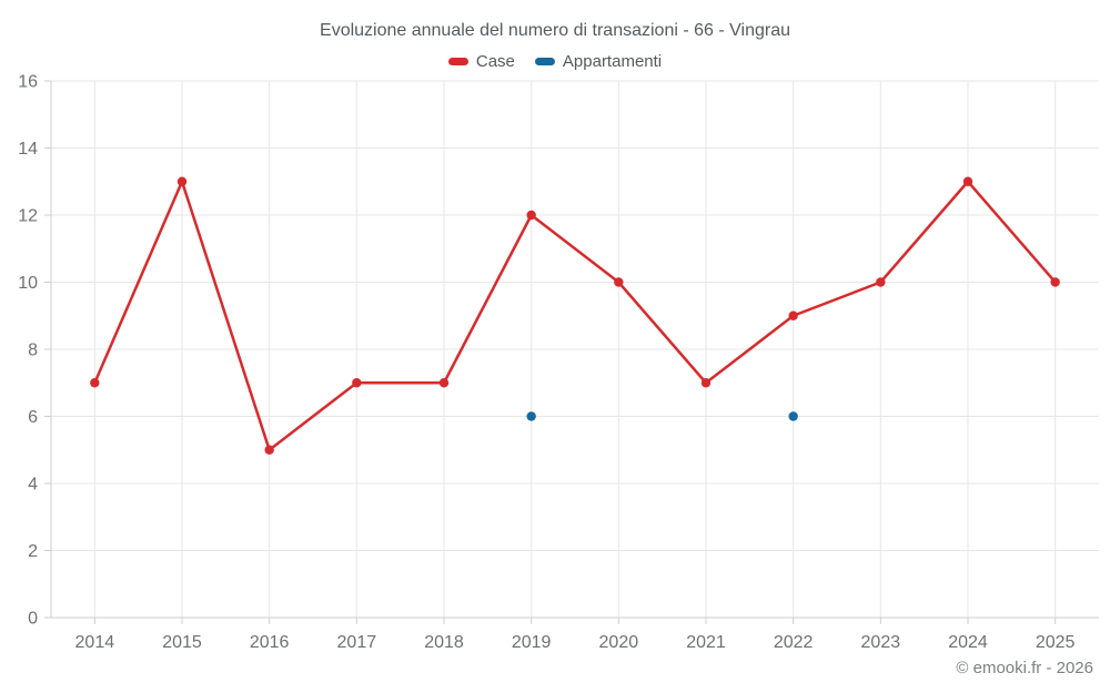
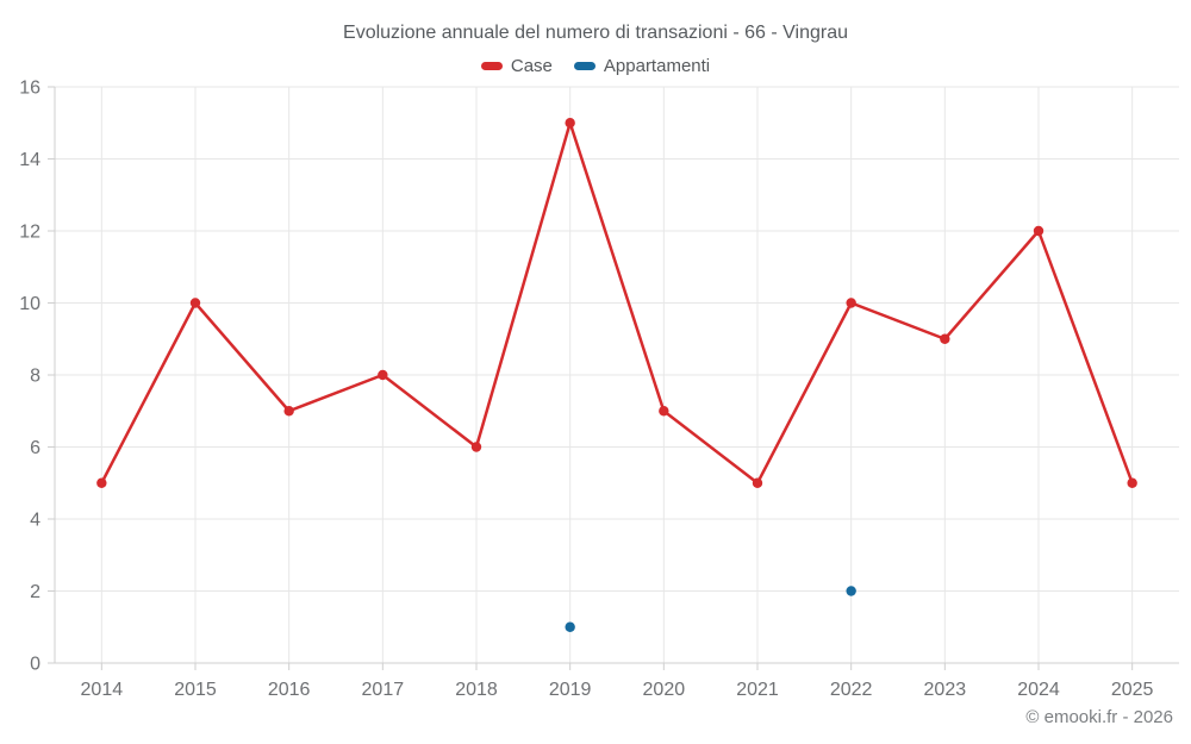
Case/2014: 7 -> 5
Case/2015: 13 -> 10
Case/2016: 5 -> 7
Case/2017: 7 -> 8
Case/2018: 7 -> 6
Case/2019: 12 -> 15
Appartamenti/2019: 6 -> 1
Case/2020: 10 -> 7
Case/2021: 7 -> 5
Case/2022: 9 -> 10
Appartamenti/2022: 6 -> 2
Case/2023: 10 -> 9
Case/2024: 13 -> 12
Case/2025: 10 -> 5
